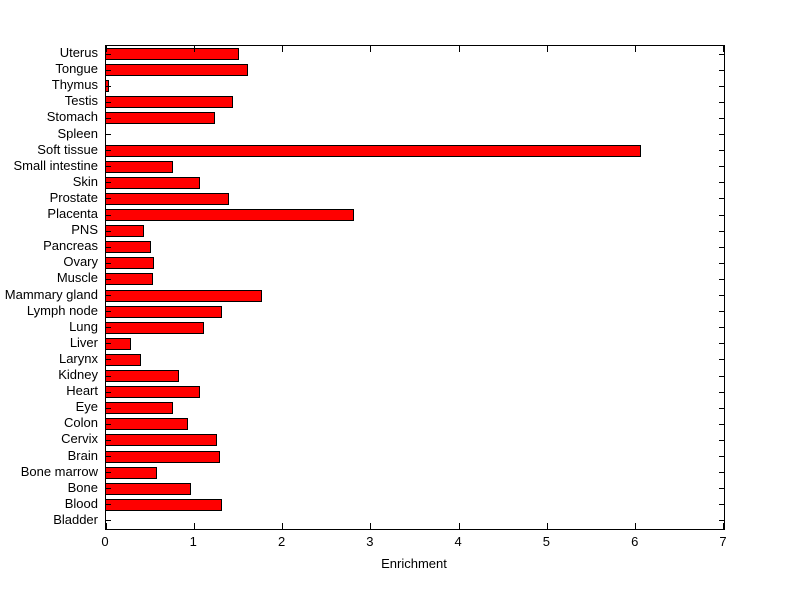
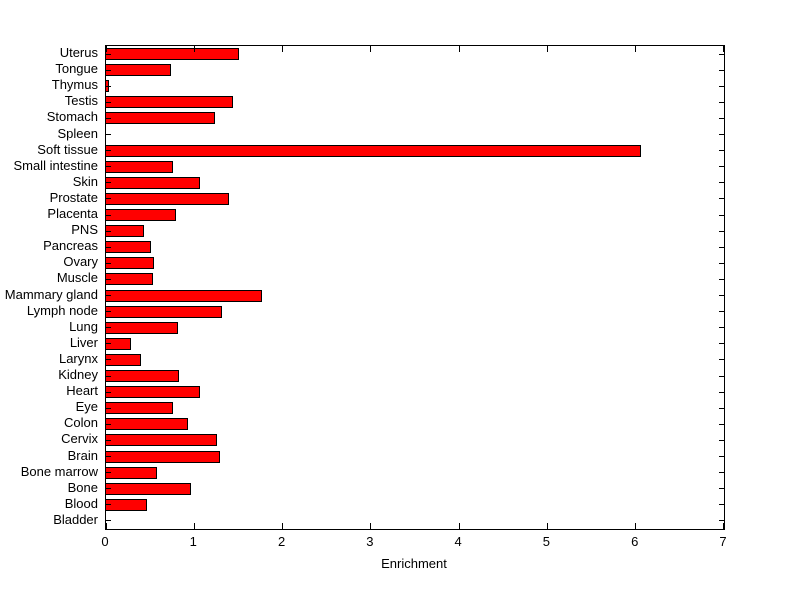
Tongue: 1.6 -> 0.7
Placenta: 2.8 -> 0.8
Lung: 1.1 -> 0.8
Blood: 1.3 -> 0.5
